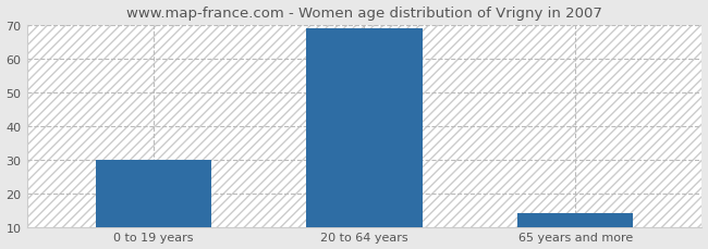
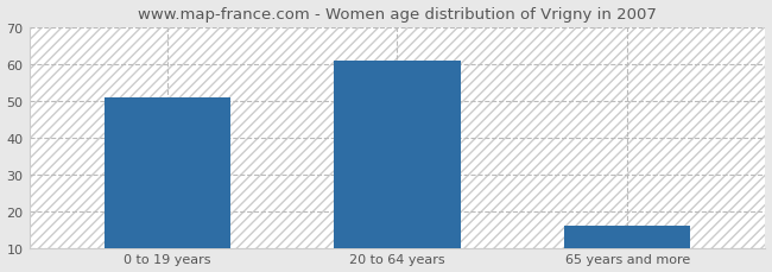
0 to 19 years: 30 -> 51
20 to 64 years: 69 -> 61
65 years and more: 14 -> 16
